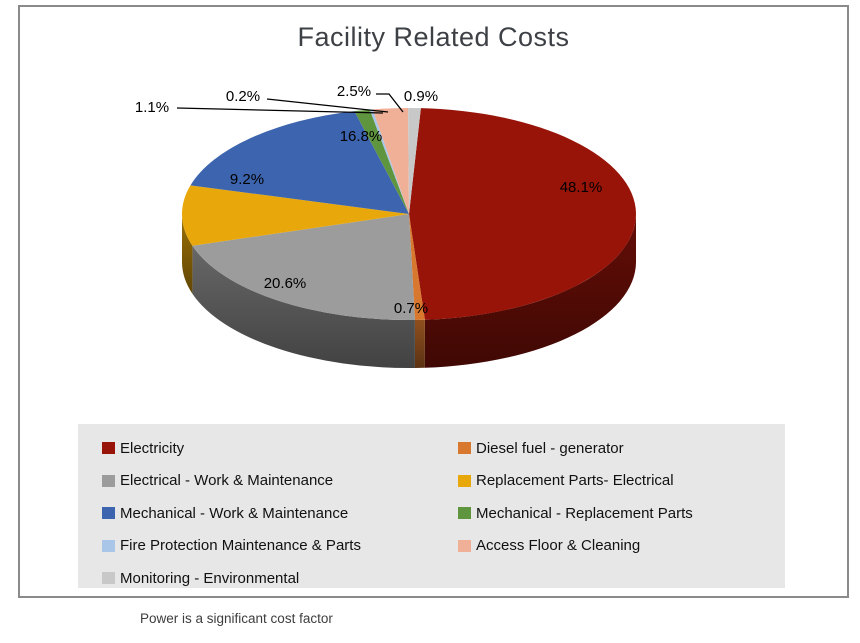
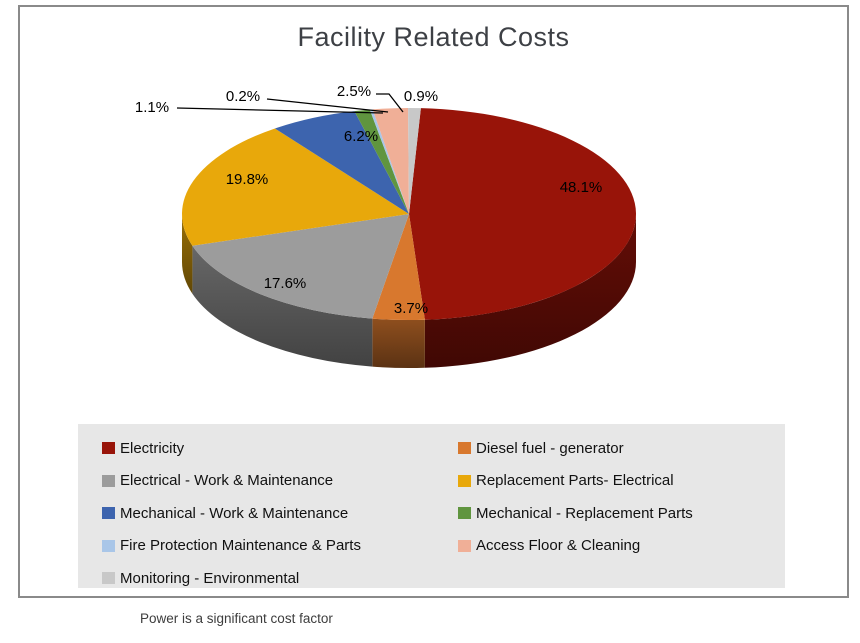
Diesel fuel - generator: 0.7% -> 3.7%
Electrical - Work & Maintenance: 20.6% -> 17.6%
Replacement Parts- Electrical: 9.2% -> 19.8%
Mechanical - Work & Maintenance: 16.8% -> 6.2%
